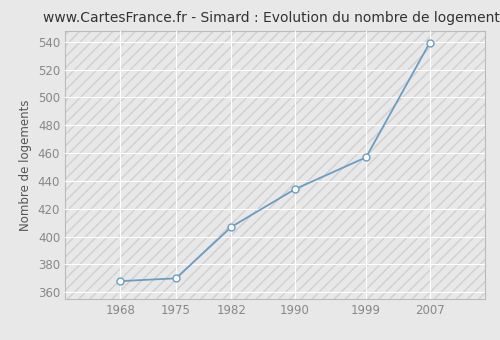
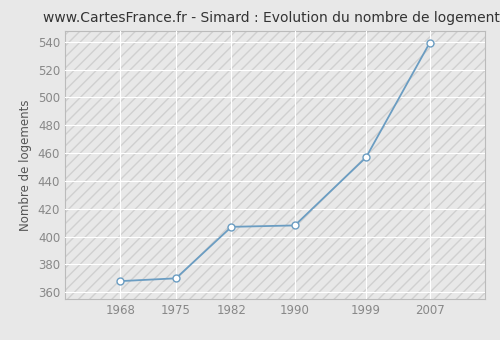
1990: 434 -> 408
